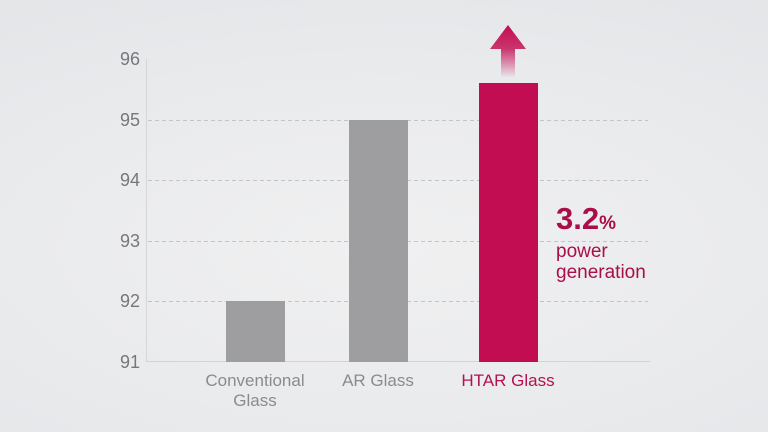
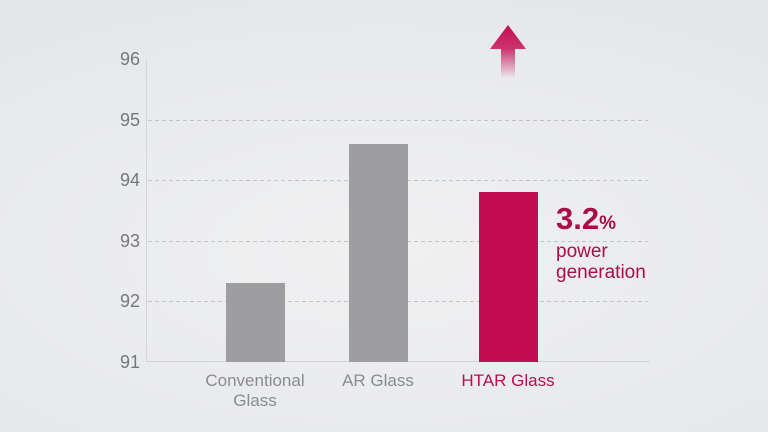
Conventional Glass: 92.0 -> 92.3
AR Glass: 95.0 -> 94.6
HTAR Glass: 95.6 -> 93.8
